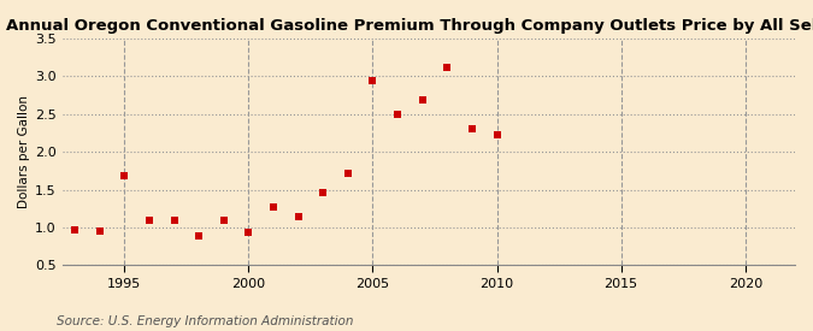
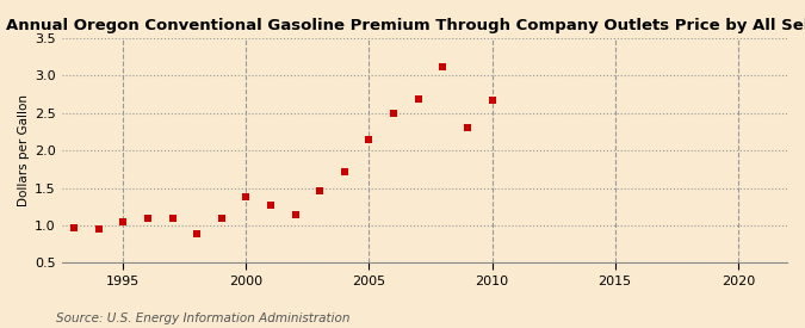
1995: 1.68 -> 1.05
2000: 0.94 -> 1.38
2005: 2.94 -> 2.14
2010: 2.22 -> 2.67
